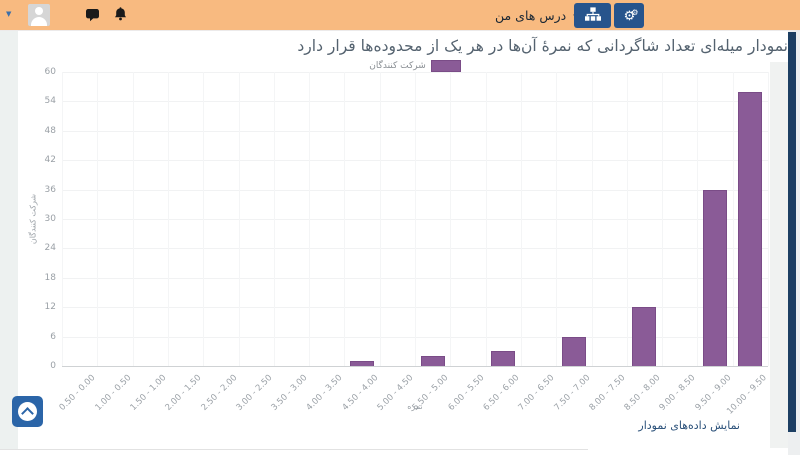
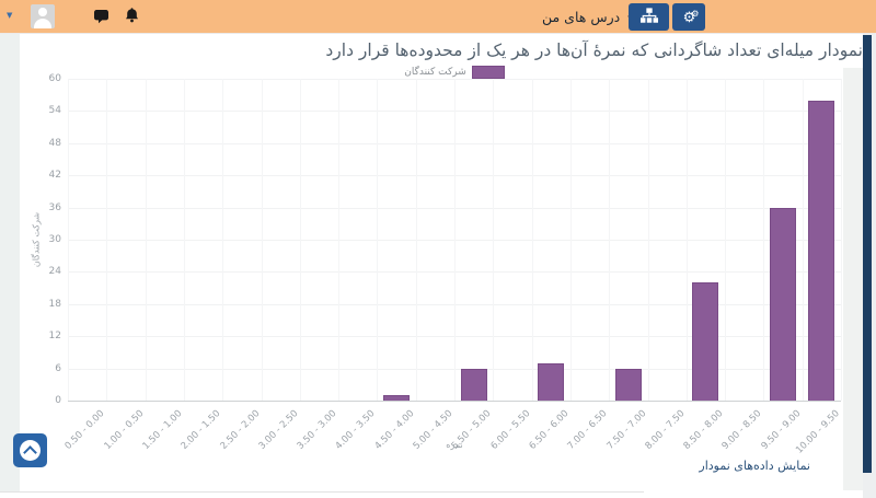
5.50 - 5.00: 2 -> 6
6.50 - 6.00: 3 -> 7
8.50 - 8.00: 12 -> 22
